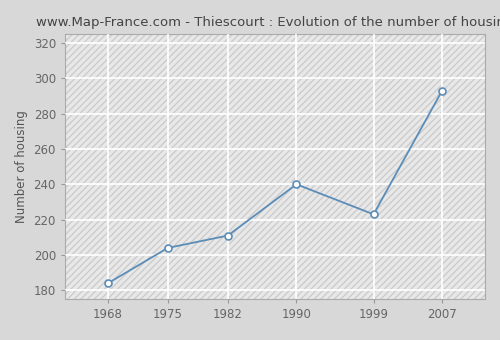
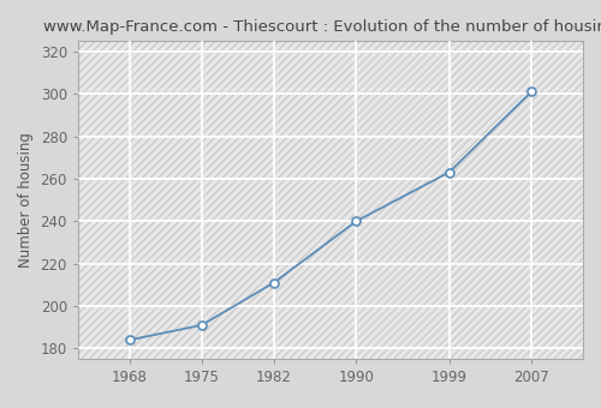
1975: 204 -> 191
1999: 223 -> 263
2007: 293 -> 301
